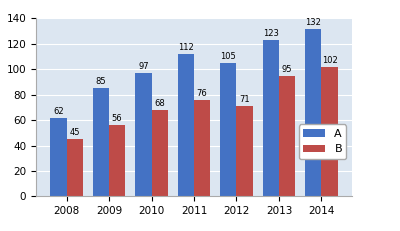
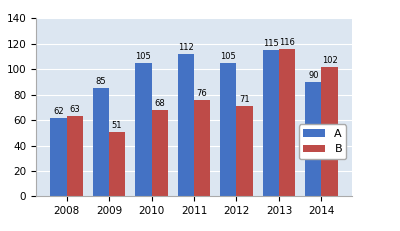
B/2008: 45 -> 63
B/2009: 56 -> 51
A/2010: 97 -> 105
A/2013: 123 -> 115
B/2013: 95 -> 116
A/2014: 132 -> 90
